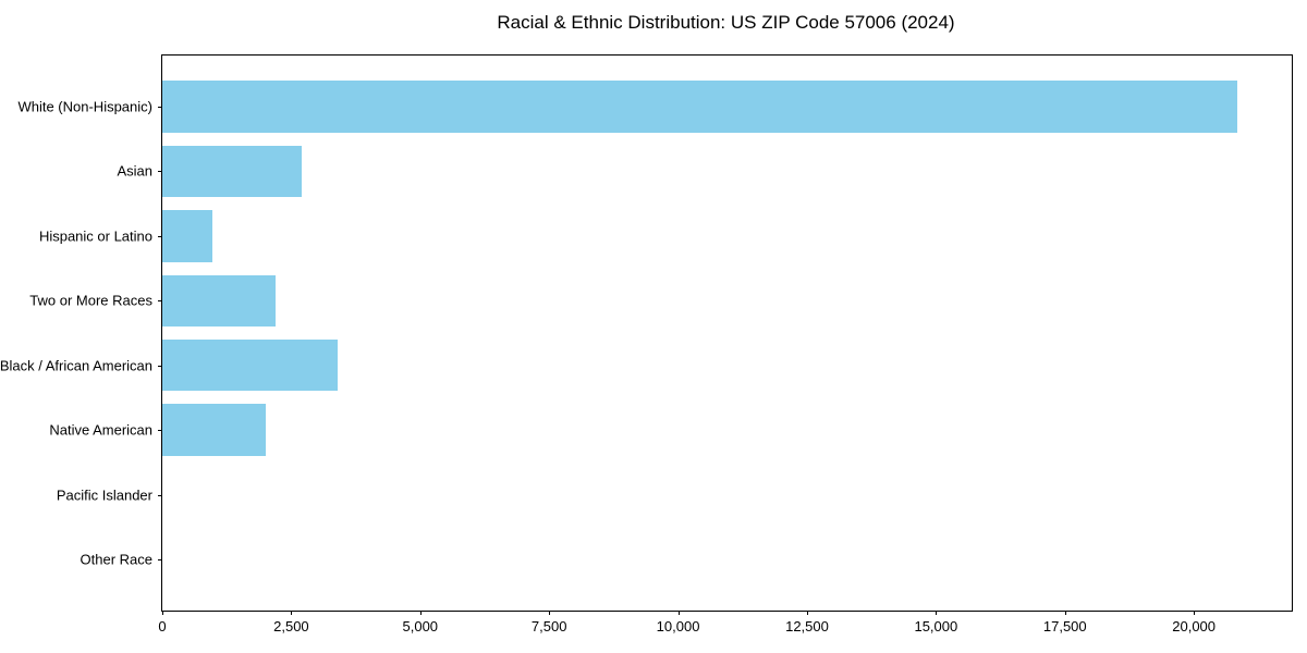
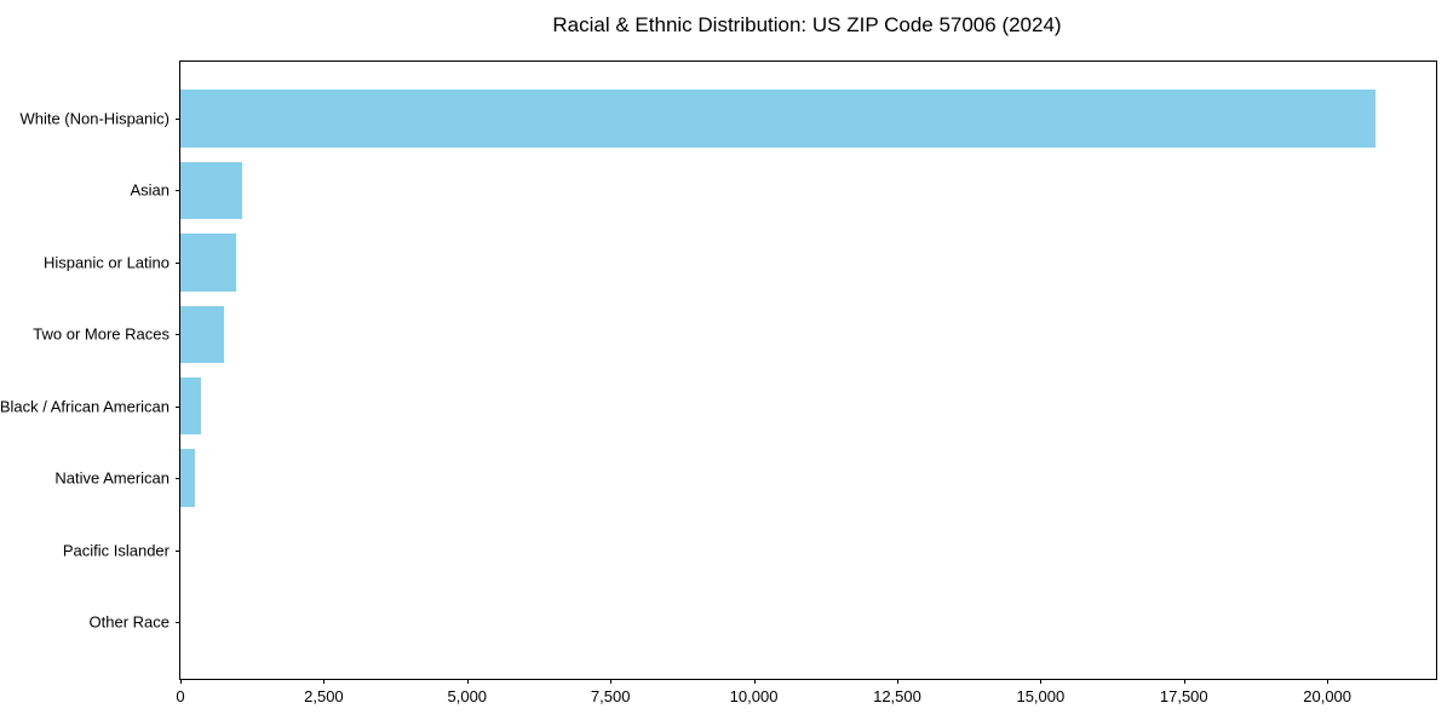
Asian: 2700 -> 1100
Two or More Races: 2200 -> 800
Black / African American: 3400 -> 400
Native American: 2000 -> 200
